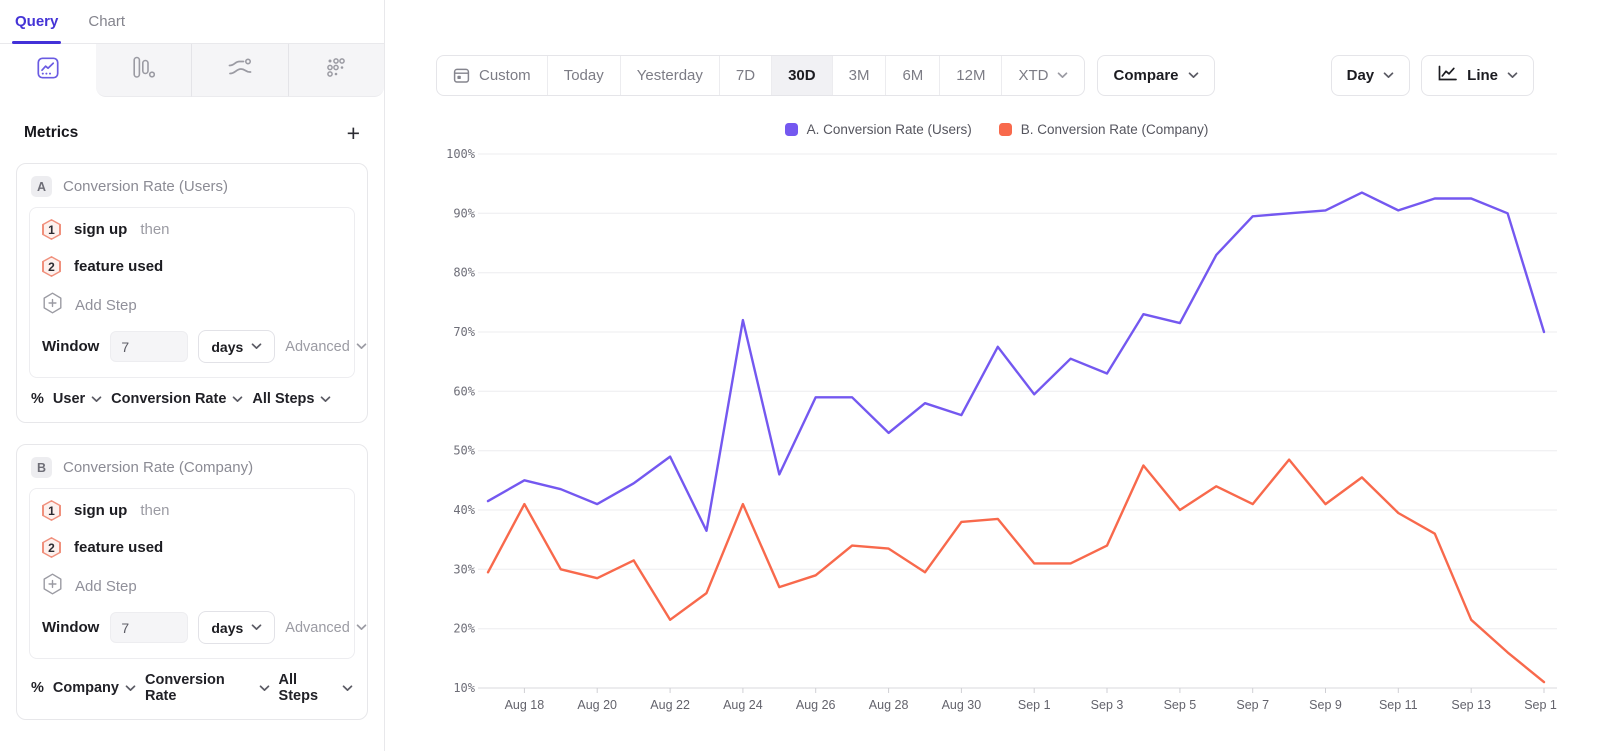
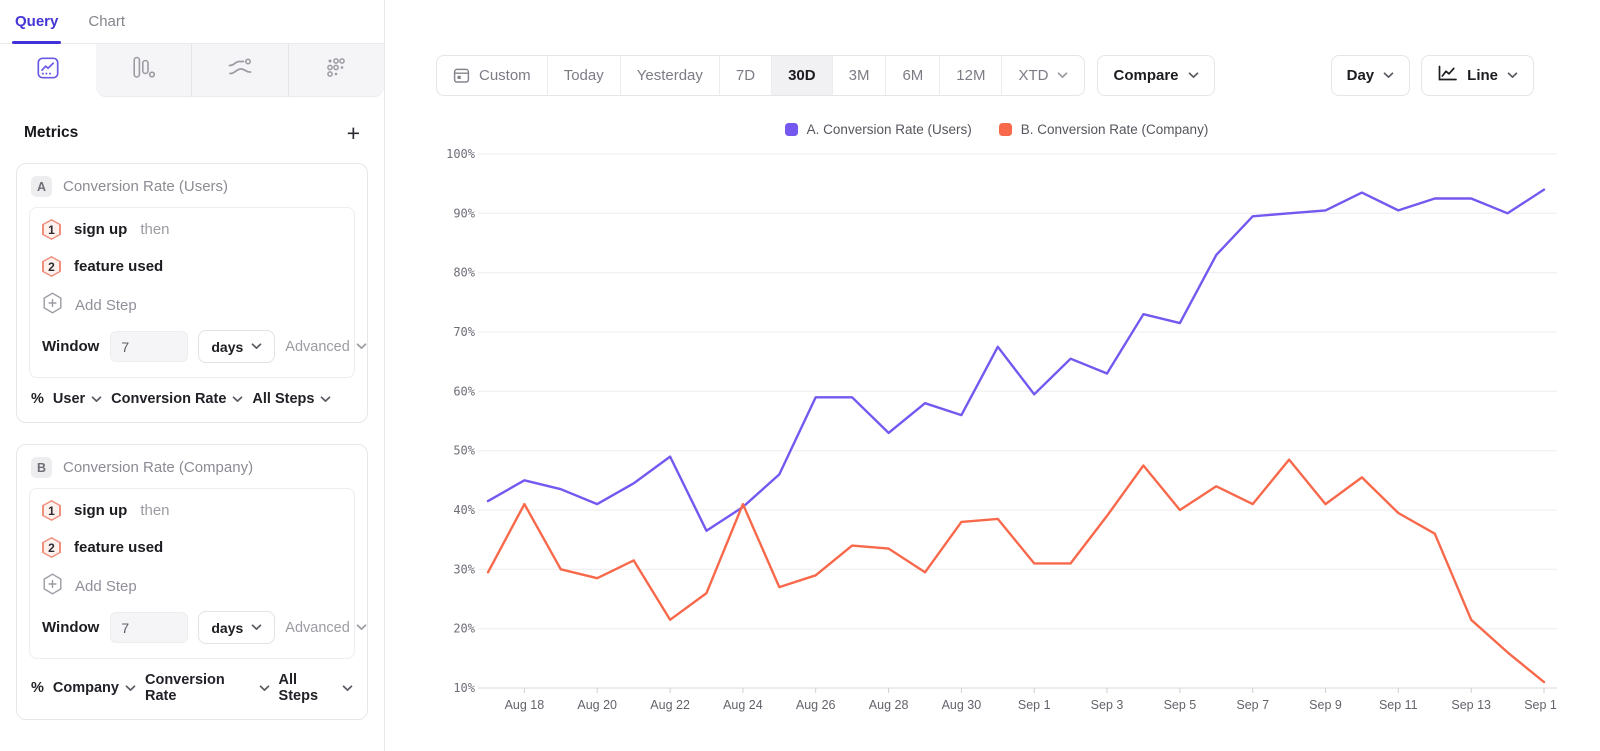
A. Conversion Rate (Users)/Aug 24: 72% -> 40%
B. Conversion Rate (Company)/Sep 3: 34% -> 39%
A. Conversion Rate (Users)/Sep 15: 70% -> 94%
